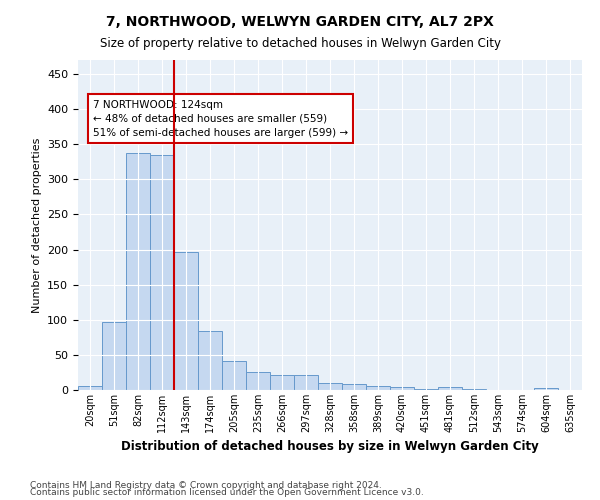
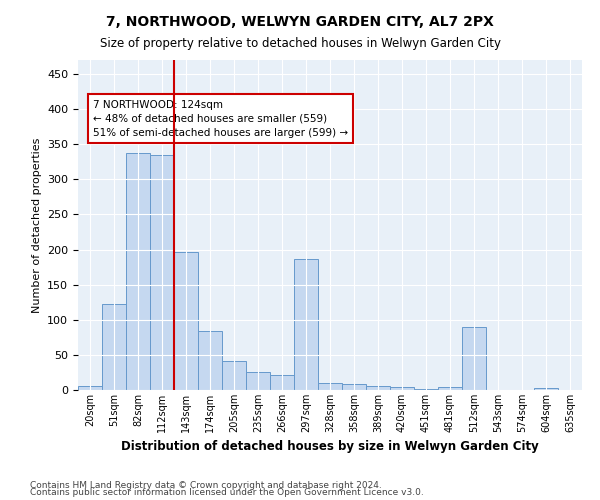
51sqm: 97 -> 122
297sqm: 21 -> 186
512sqm: 1 -> 90
